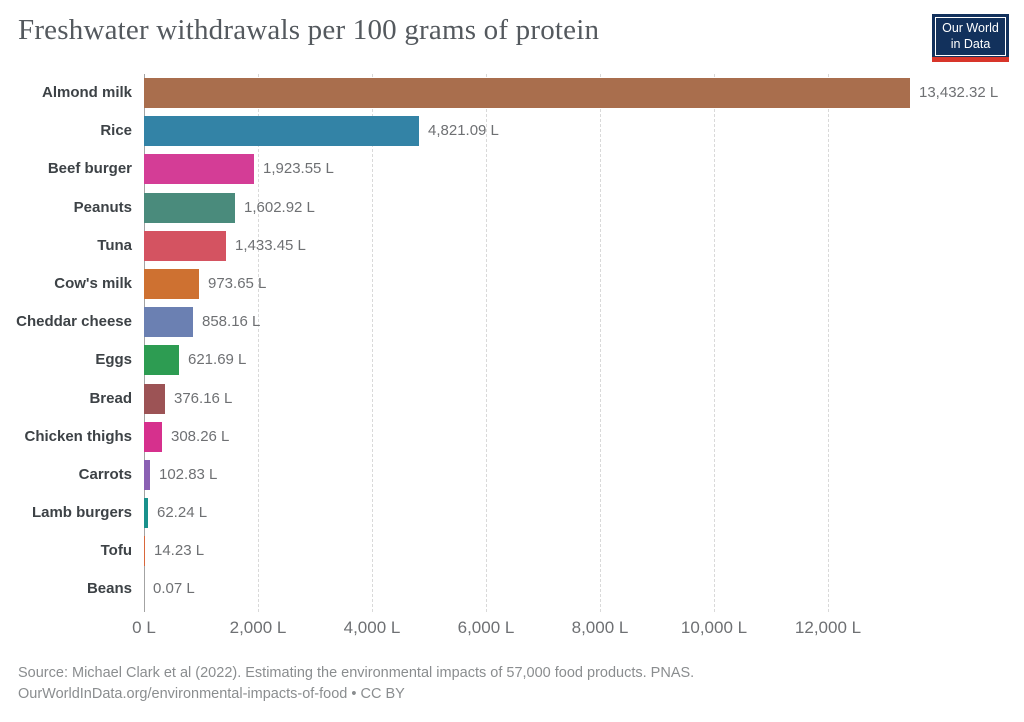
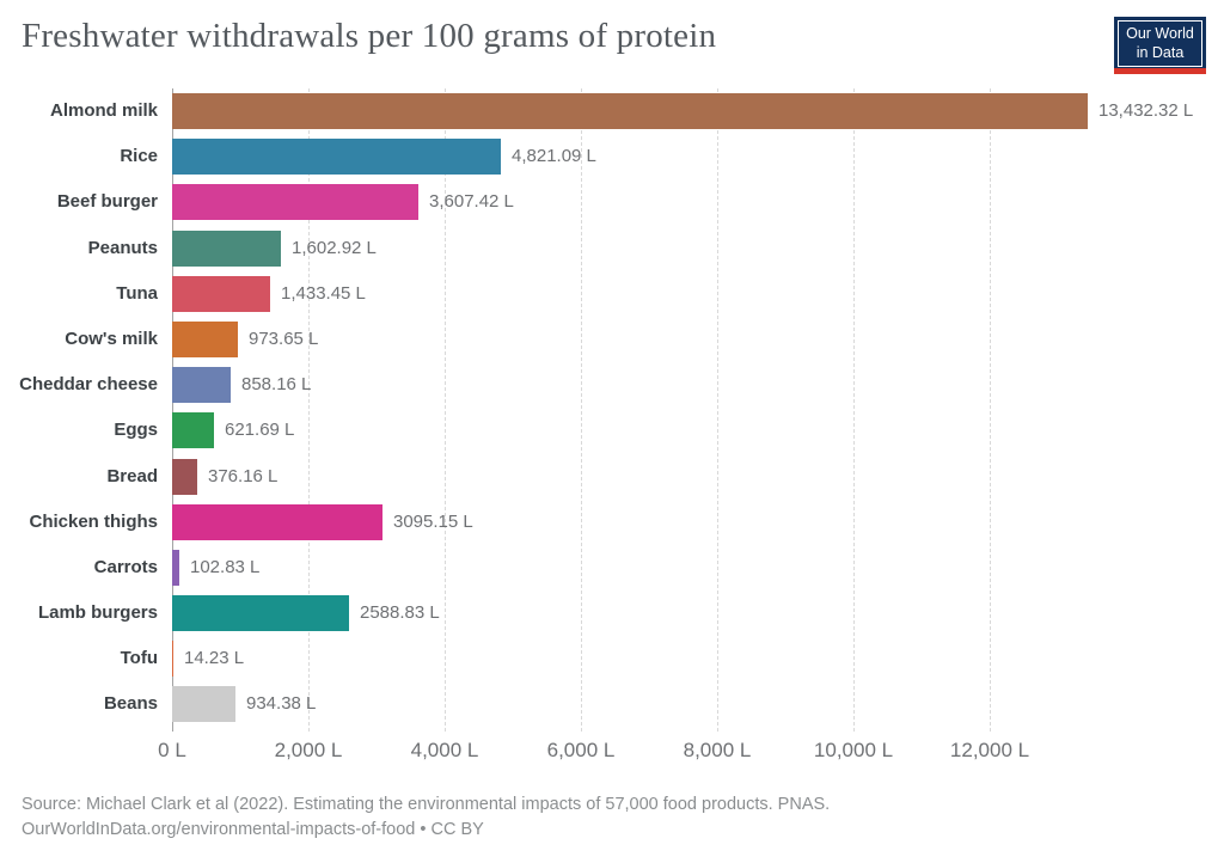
Beef burger: 1,923.55 -> 3,607.42
Chicken thighs: 308.26 -> 3095.15
Lamb burgers: 62.24 -> 2588.83
Beans: 0.07 -> 934.38
